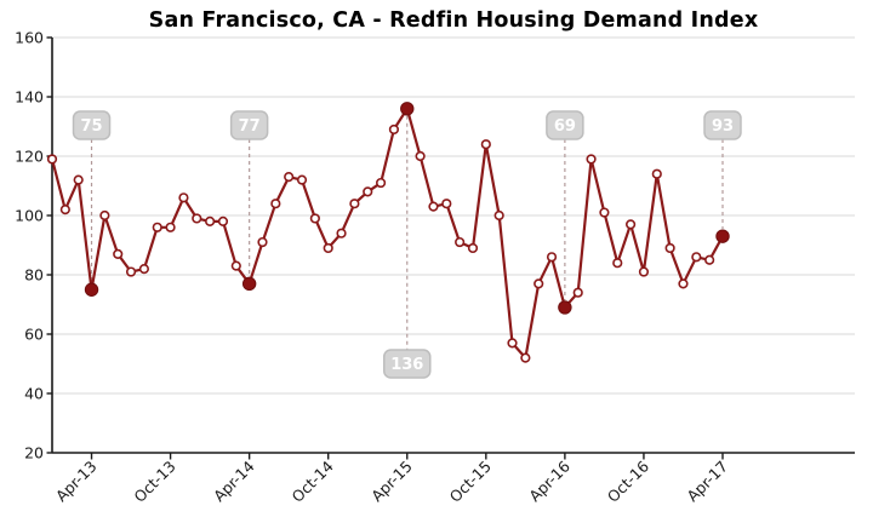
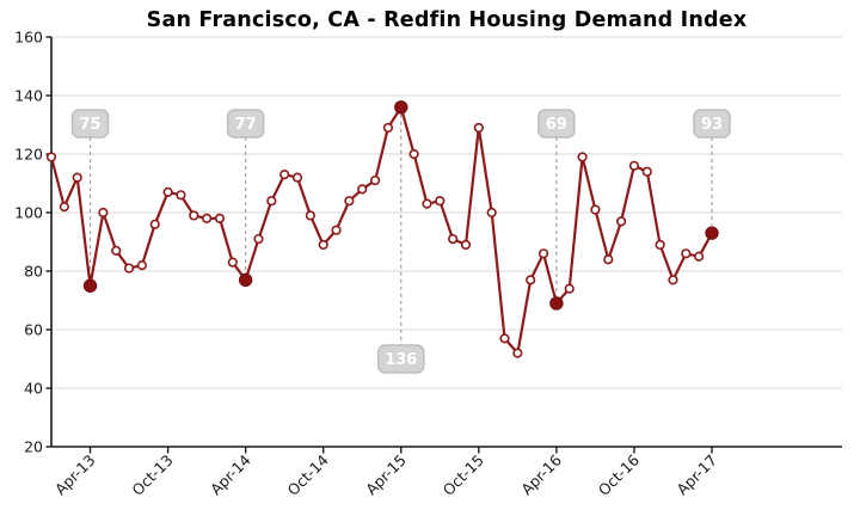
Oct-13: 96 -> 107
Oct-15: 124 -> 129
Oct-16: 81 -> 116
